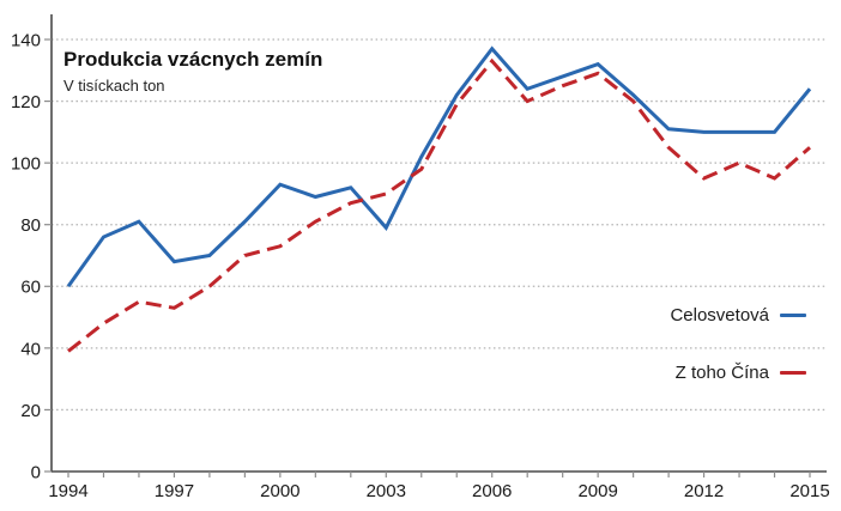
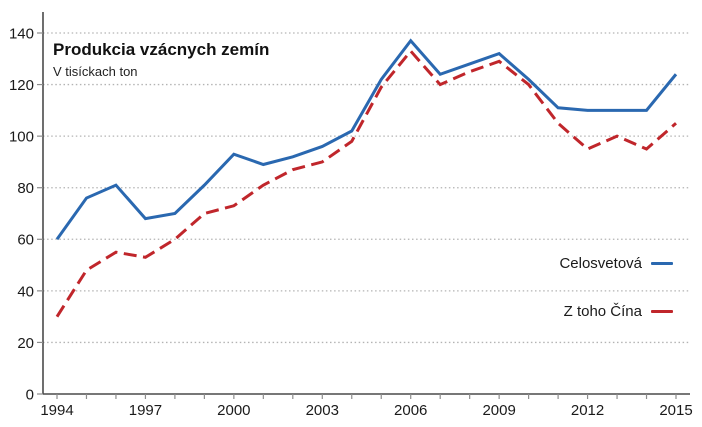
Z toho Čína/1994: 39 -> 30
Celosvetová/2003: 79 -> 96
